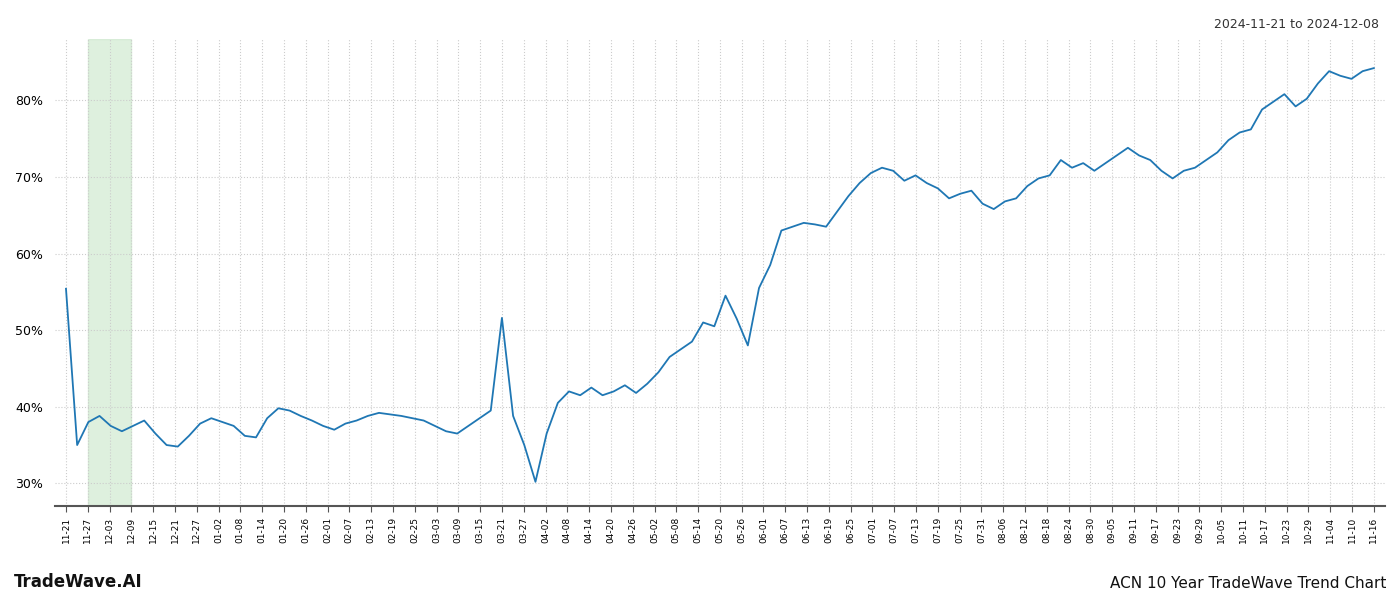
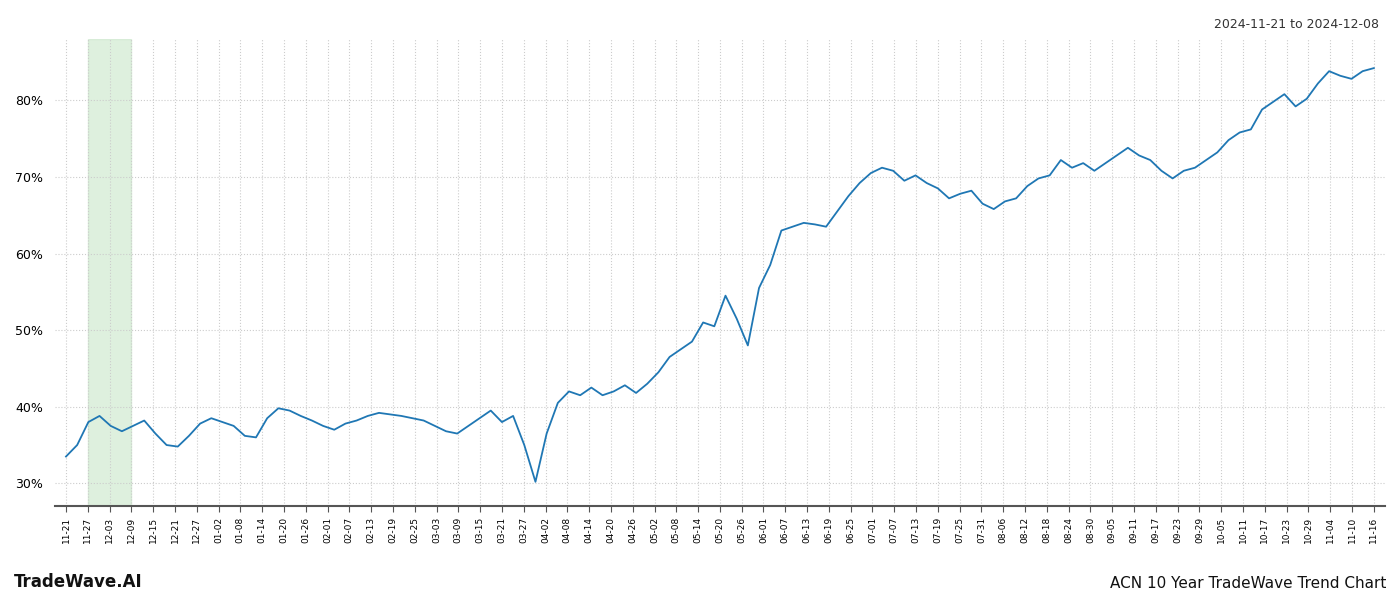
11-21: 55.4% -> 33.5%
03-21: 51.6% -> 38.0%
